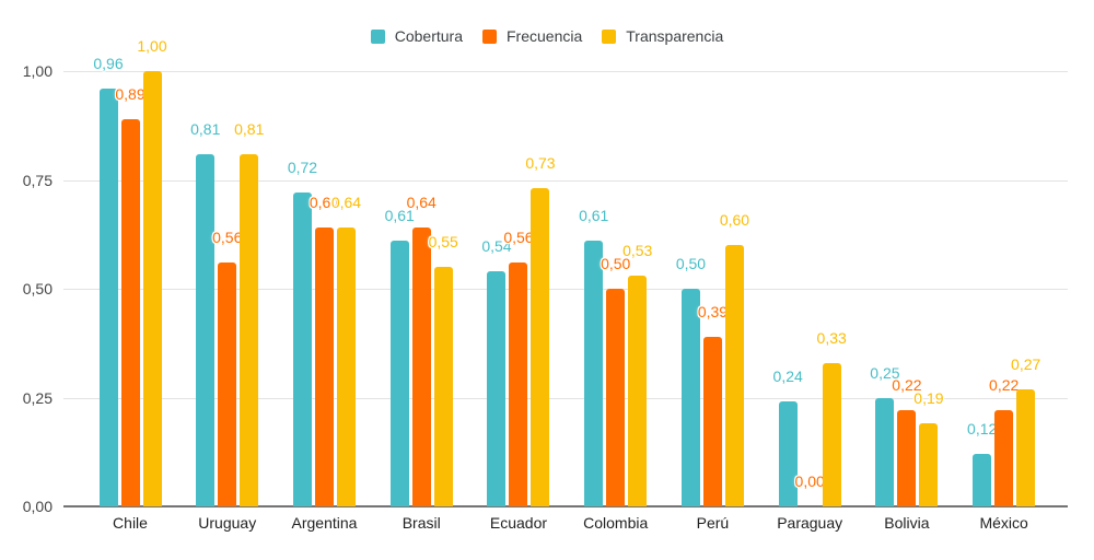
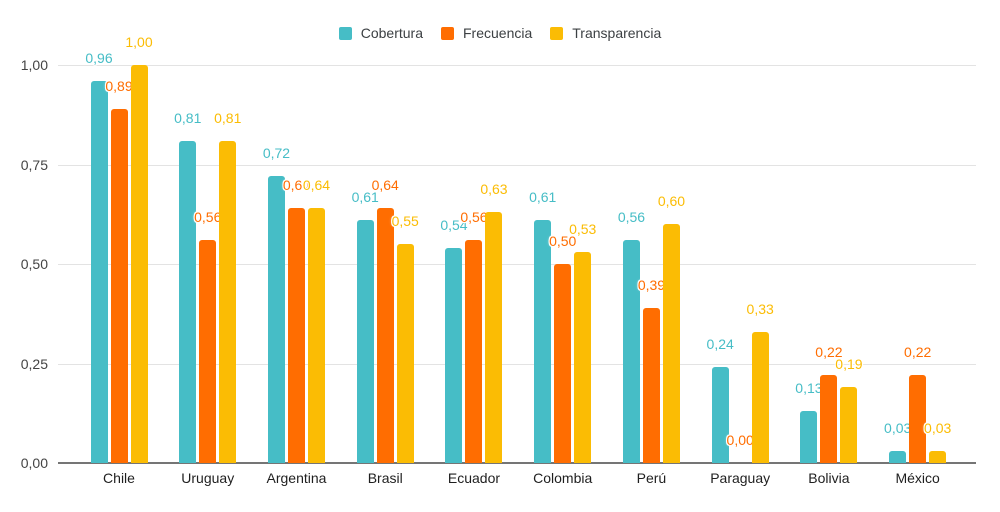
Transparencia/Ecuador: 0,73 -> 0,63
Cobertura/Perú: 0,50 -> 0,56
Cobertura/Bolivia: 0,25 -> 0,13
Cobertura/México: 0,12 -> 0,03
Transparencia/México: 0,27 -> 0,03
